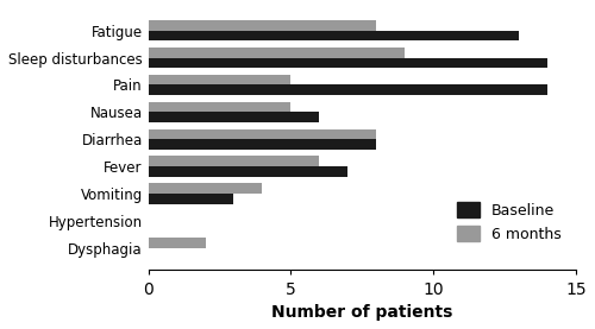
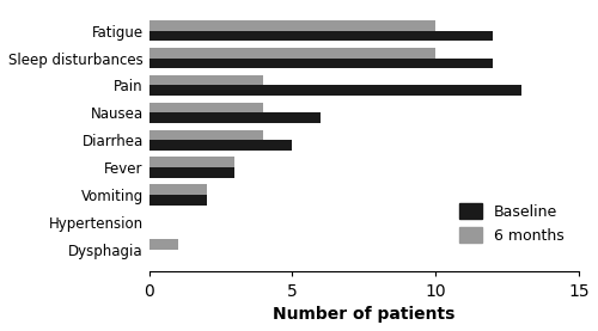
6 months/Fatigue: 8 -> 10
Baseline/Fatigue: 13 -> 12
6 months/Sleep disturbances: 9 -> 10
Baseline/Sleep disturbances: 14 -> 12
6 months/Pain: 5 -> 4
Baseline/Pain: 14 -> 13
6 months/Nausea: 5 -> 4
6 months/Diarrhea: 8 -> 4
Baseline/Diarrhea: 8 -> 5
6 months/Fever: 6 -> 3
Baseline/Fever: 7 -> 3
6 months/Vomiting: 4 -> 2
Baseline/Vomiting: 3 -> 2
6 months/Dysphagia: 2 -> 1
